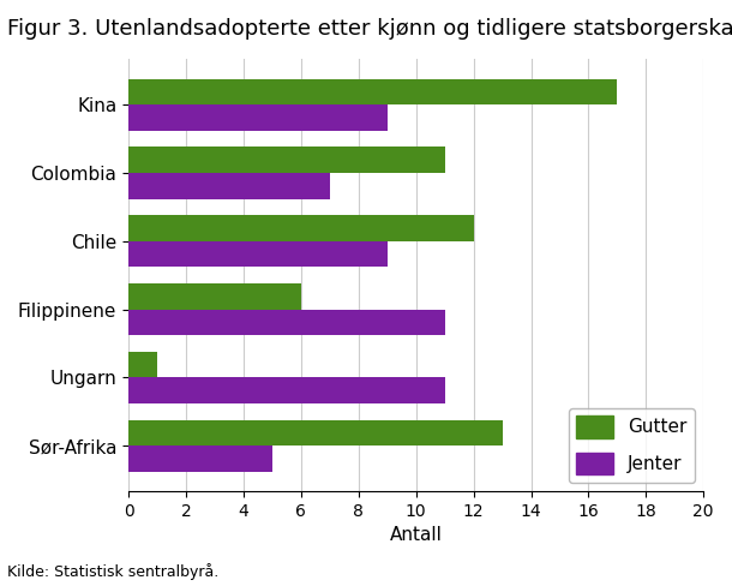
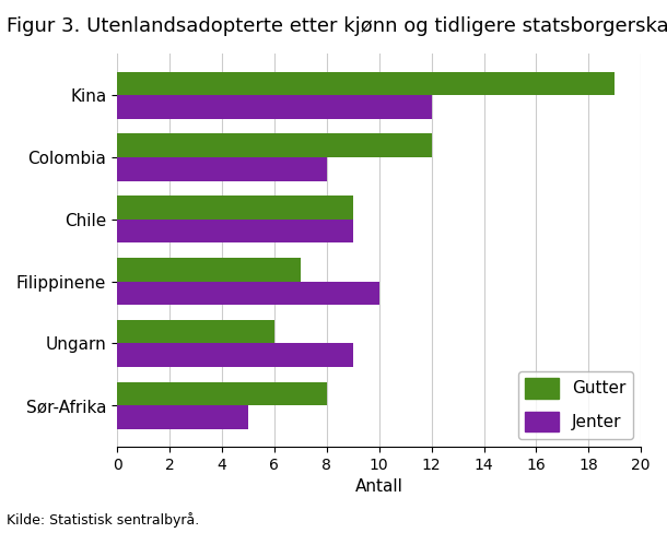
Gutter/Kina: 17 -> 19
Jenter/Kina: 9 -> 12
Gutter/Colombia: 11 -> 12
Jenter/Colombia: 7 -> 8
Gutter/Chile: 12 -> 9
Gutter/Filippinene: 6 -> 7
Jenter/Filippinene: 11 -> 10
Gutter/Ungarn: 1 -> 6
Jenter/Ungarn: 11 -> 9
Gutter/Sør-Afrika: 13 -> 8
